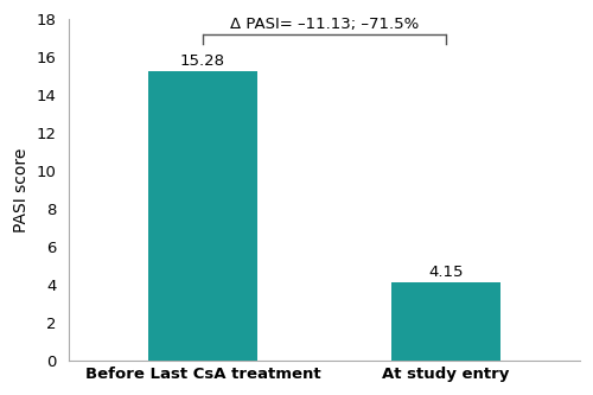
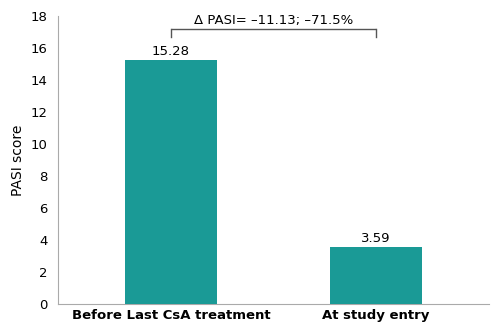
At study entry: 4.15 -> 3.59
